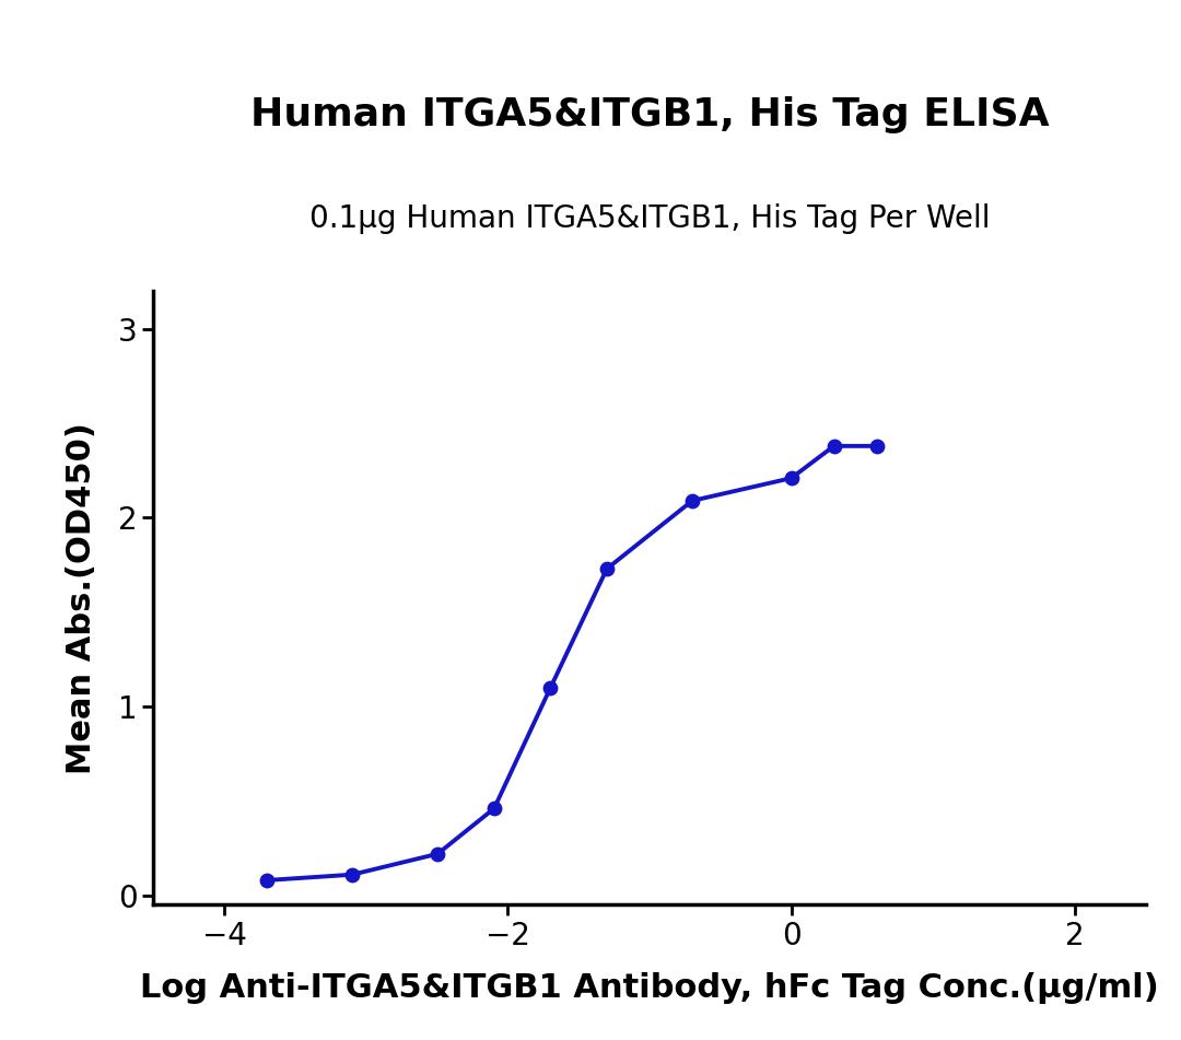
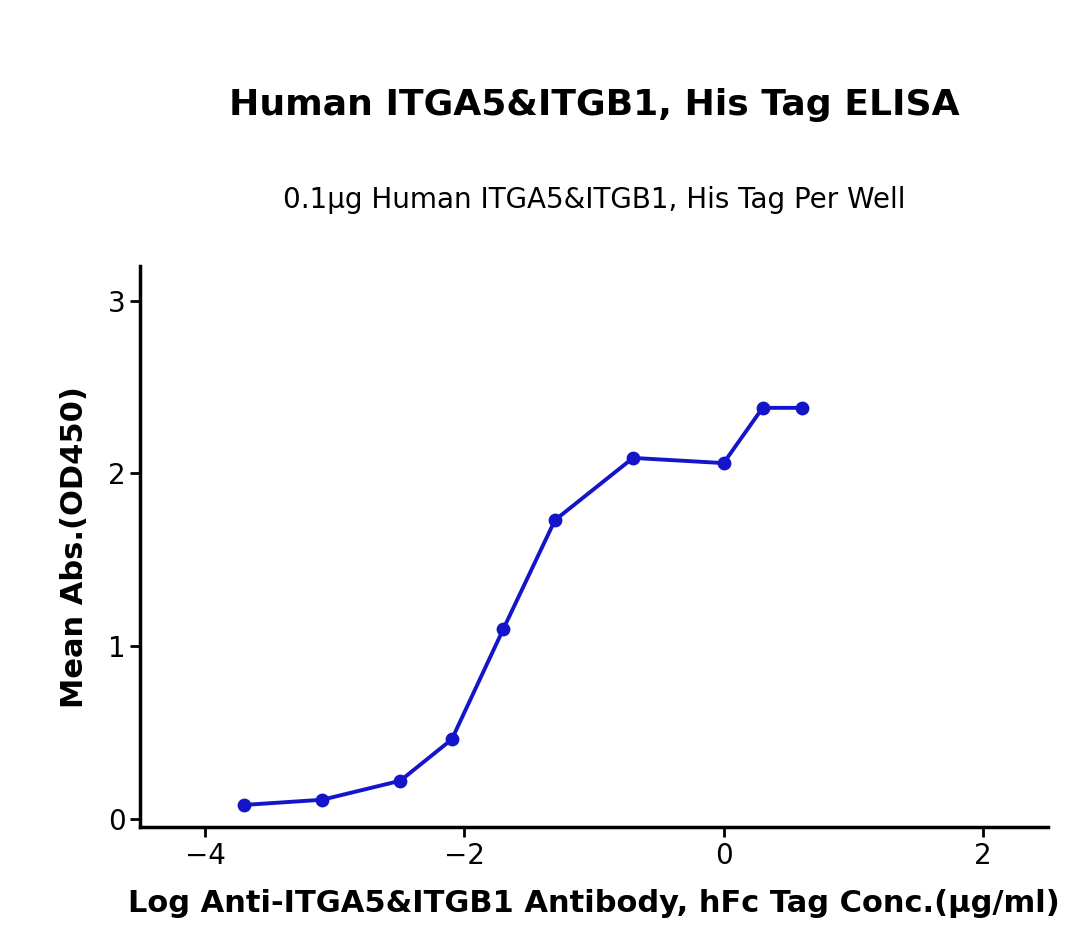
0: 2.21 -> 2.06
